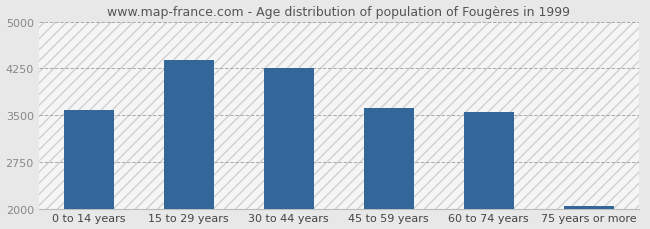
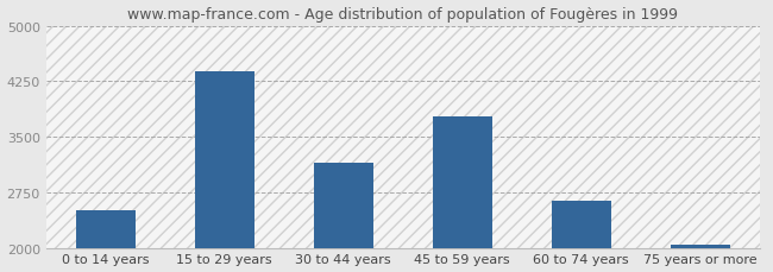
0 to 14 years: 3580 -> 2500
30 to 44 years: 4260 -> 3140
45 to 59 years: 3610 -> 3780
60 to 74 years: 3540 -> 2640
